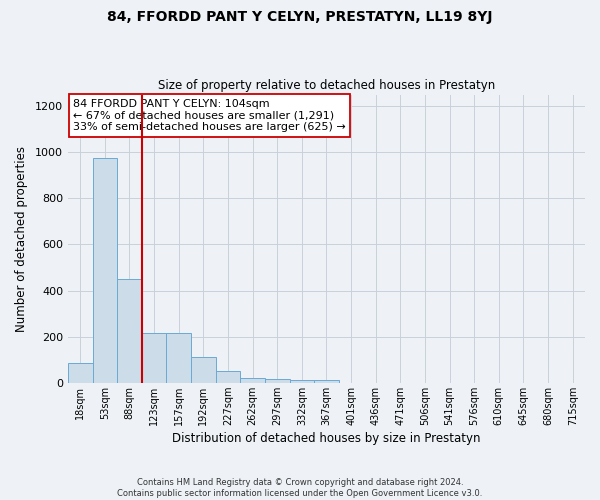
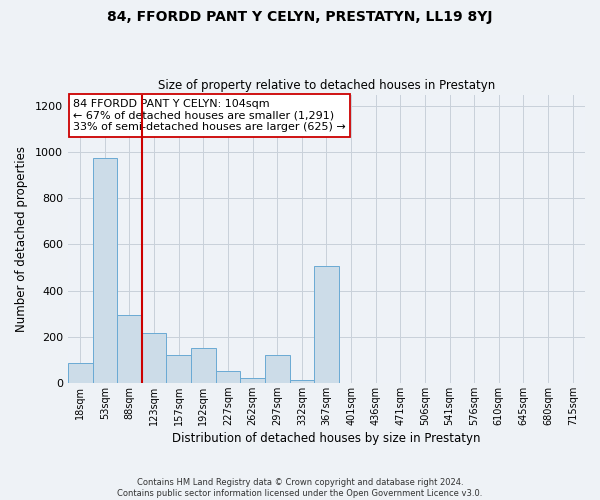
88sqm: 450 -> 295
157sqm: 215 -> 120
192sqm: 110 -> 150
297sqm: 18 -> 120
367sqm: 10 -> 505
